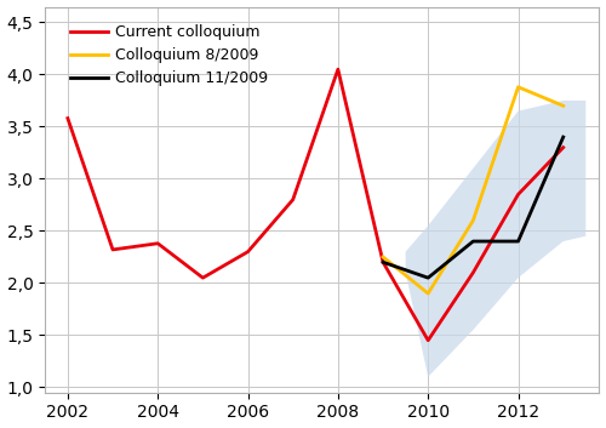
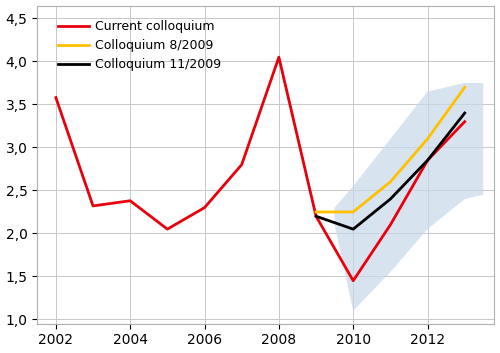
Colloquium 8/2009/2010: 1,90 -> 2,25
Colloquium 8/2009/2012: 3,88 -> 3,10
Colloquium 11/2009/2012: 2,40 -> 2,85
